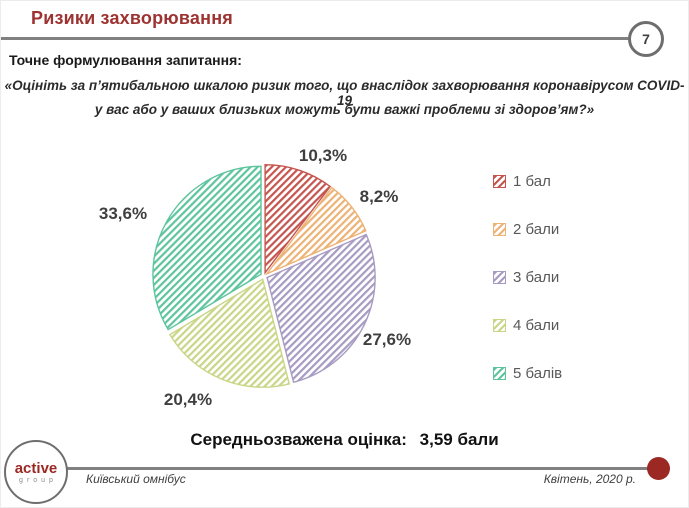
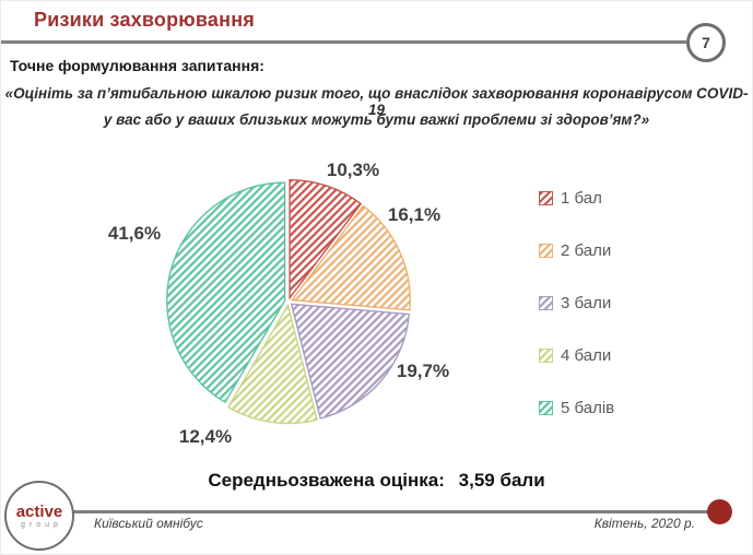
2 бали: 8,2% -> 16,1%
3 бали: 27,6% -> 19,7%
4 бали: 20,4% -> 12,4%
5 балів: 33,6% -> 41,6%
